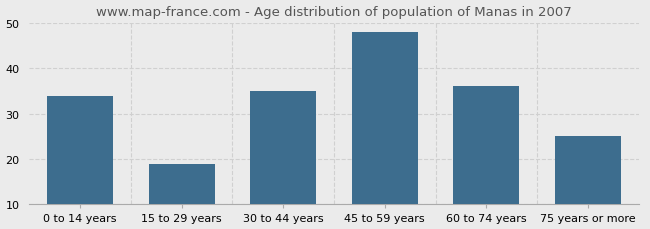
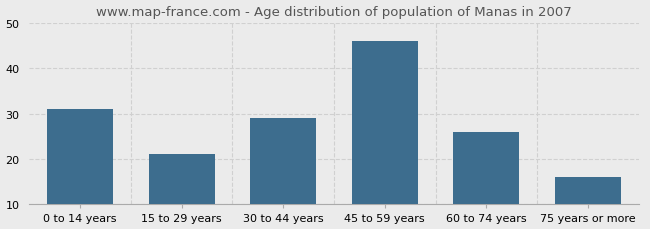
0 to 14 years: 34 -> 31
15 to 29 years: 19 -> 21
30 to 44 years: 35 -> 29
45 to 59 years: 48 -> 46
60 to 74 years: 36 -> 26
75 years or more: 25 -> 16
